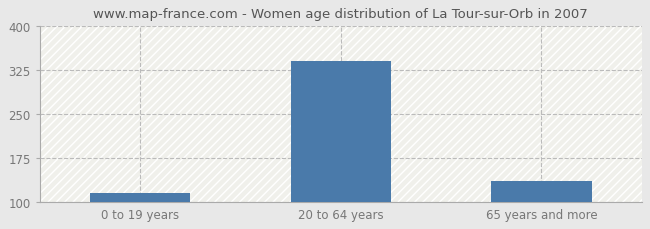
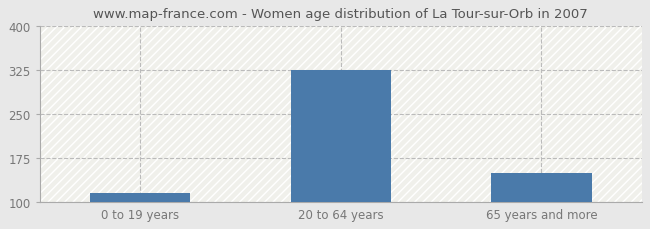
20 to 64 years: 340 -> 325
65 years and more: 136 -> 150
